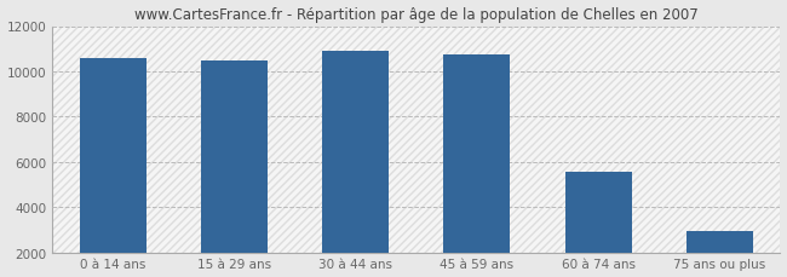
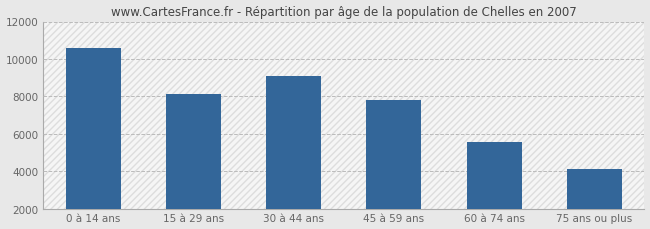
15 à 29 ans: 10400 -> 8100
30 à 44 ans: 10900 -> 9100
45 à 59 ans: 10800 -> 7800
75 ans ou plus: 3000 -> 4100
